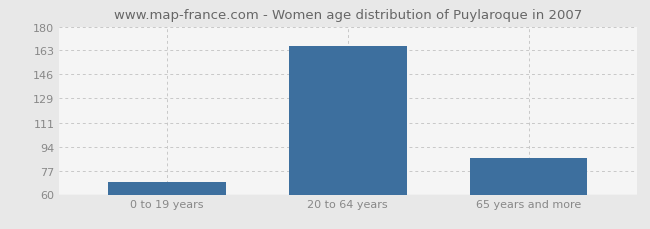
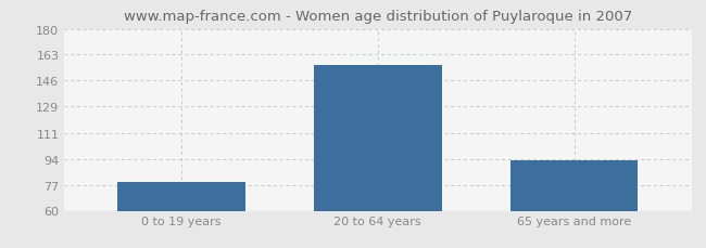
0 to 19 years: 69 -> 79
20 to 64 years: 166 -> 156
65 years and more: 86 -> 93
